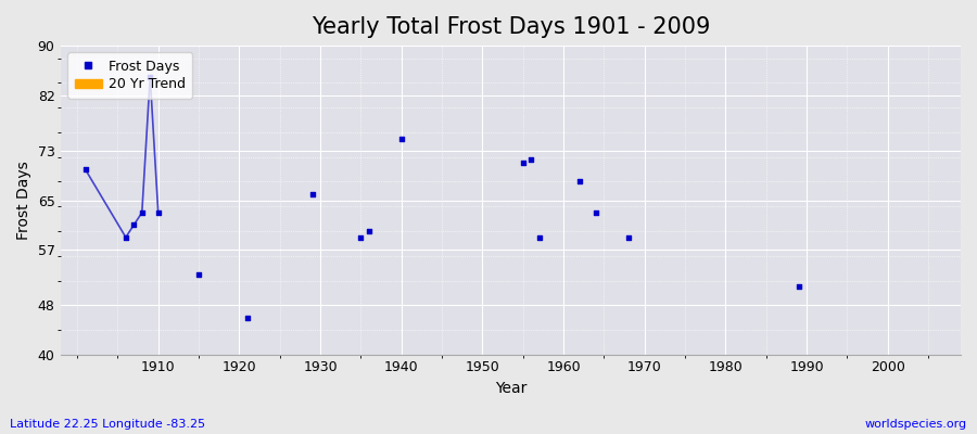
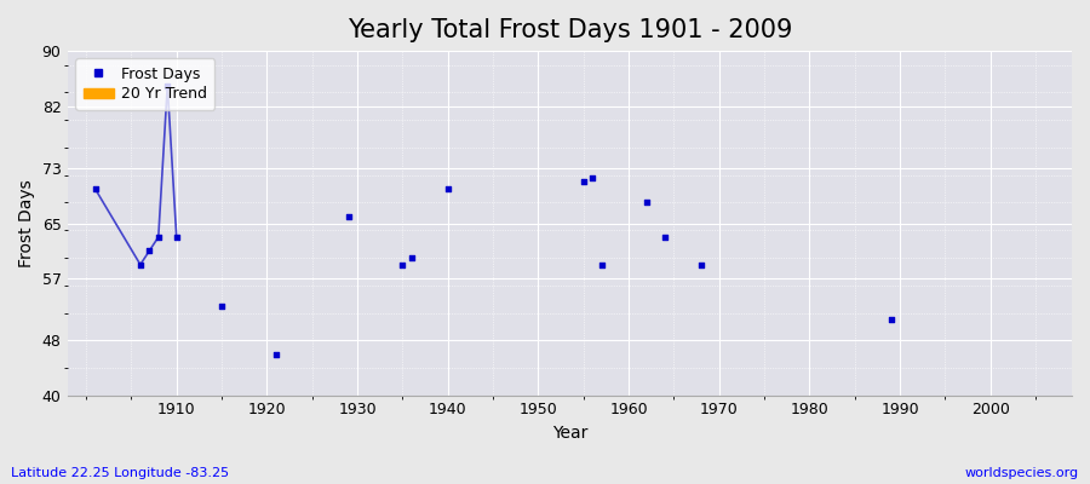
Frost Days/1940: 75.0 -> 70.0
